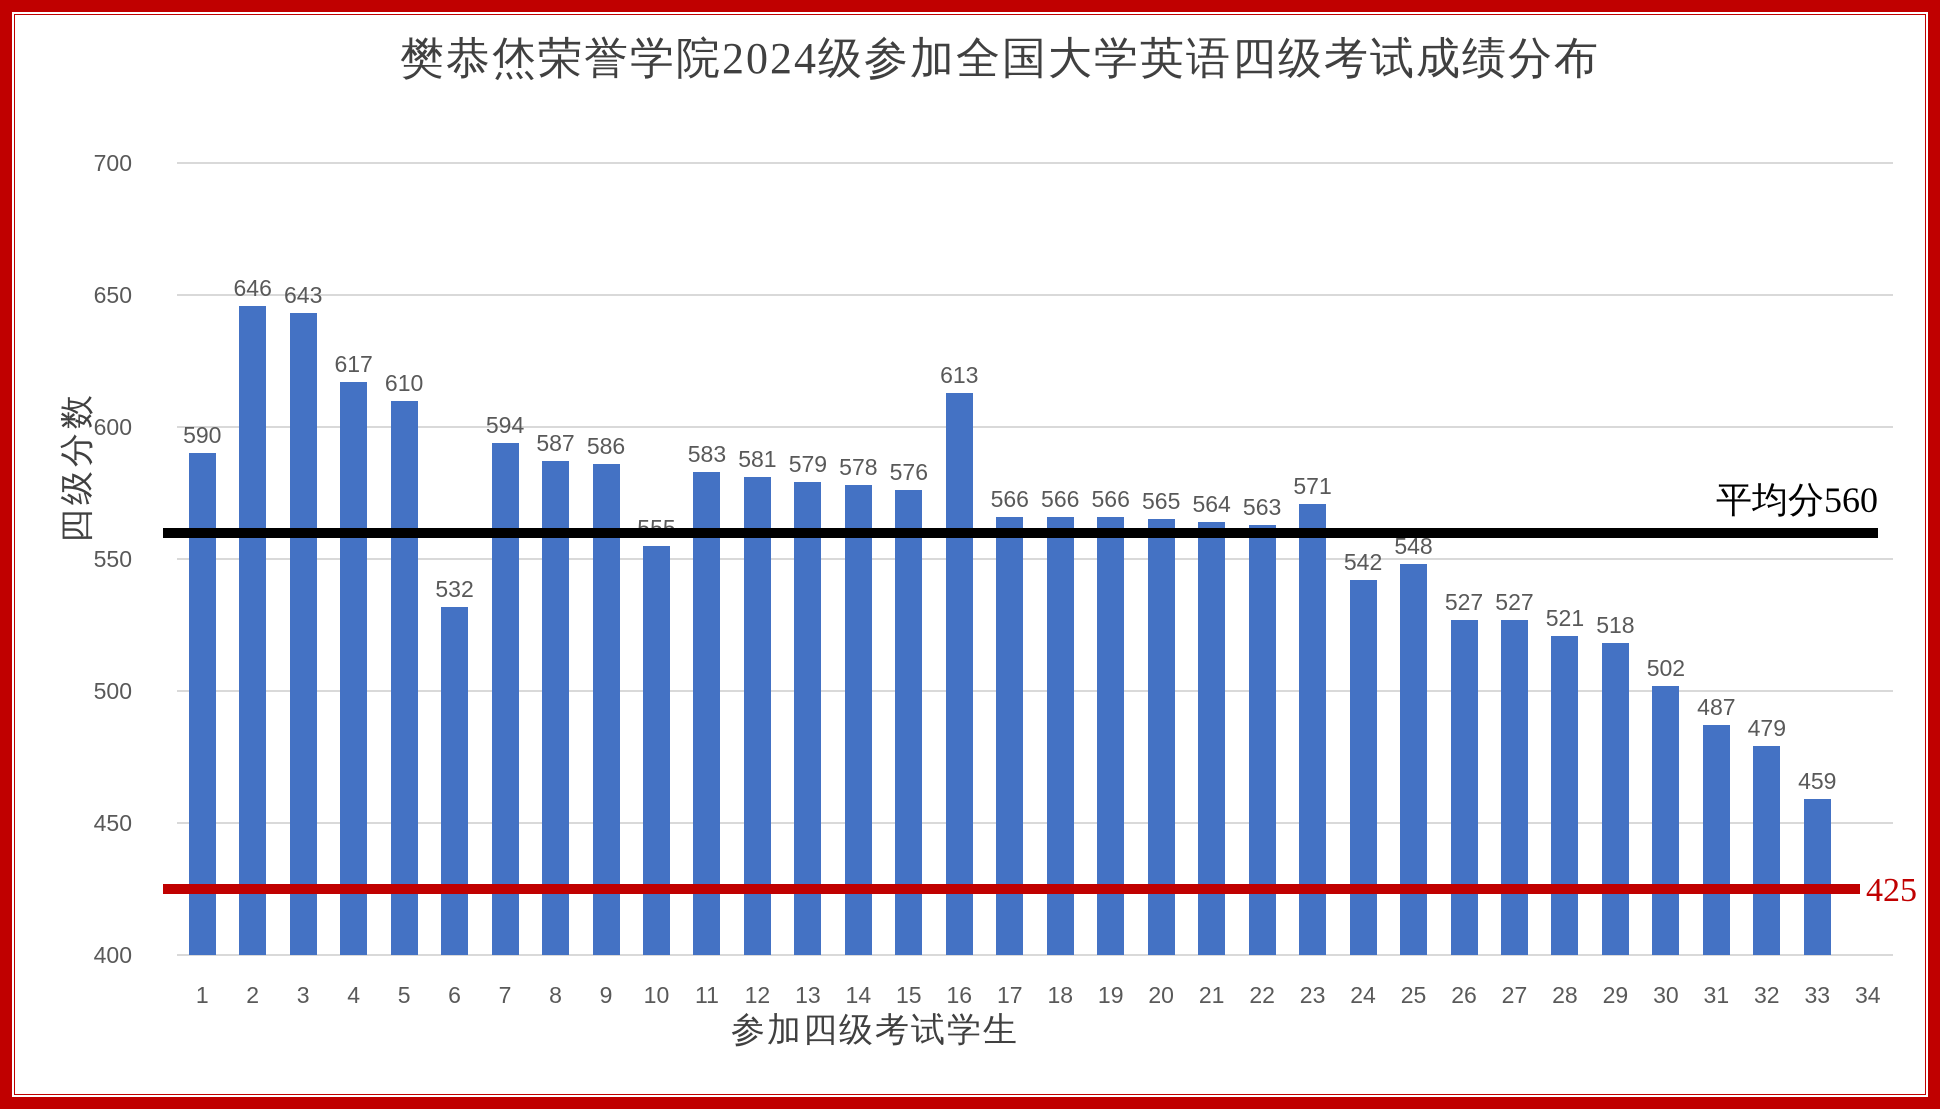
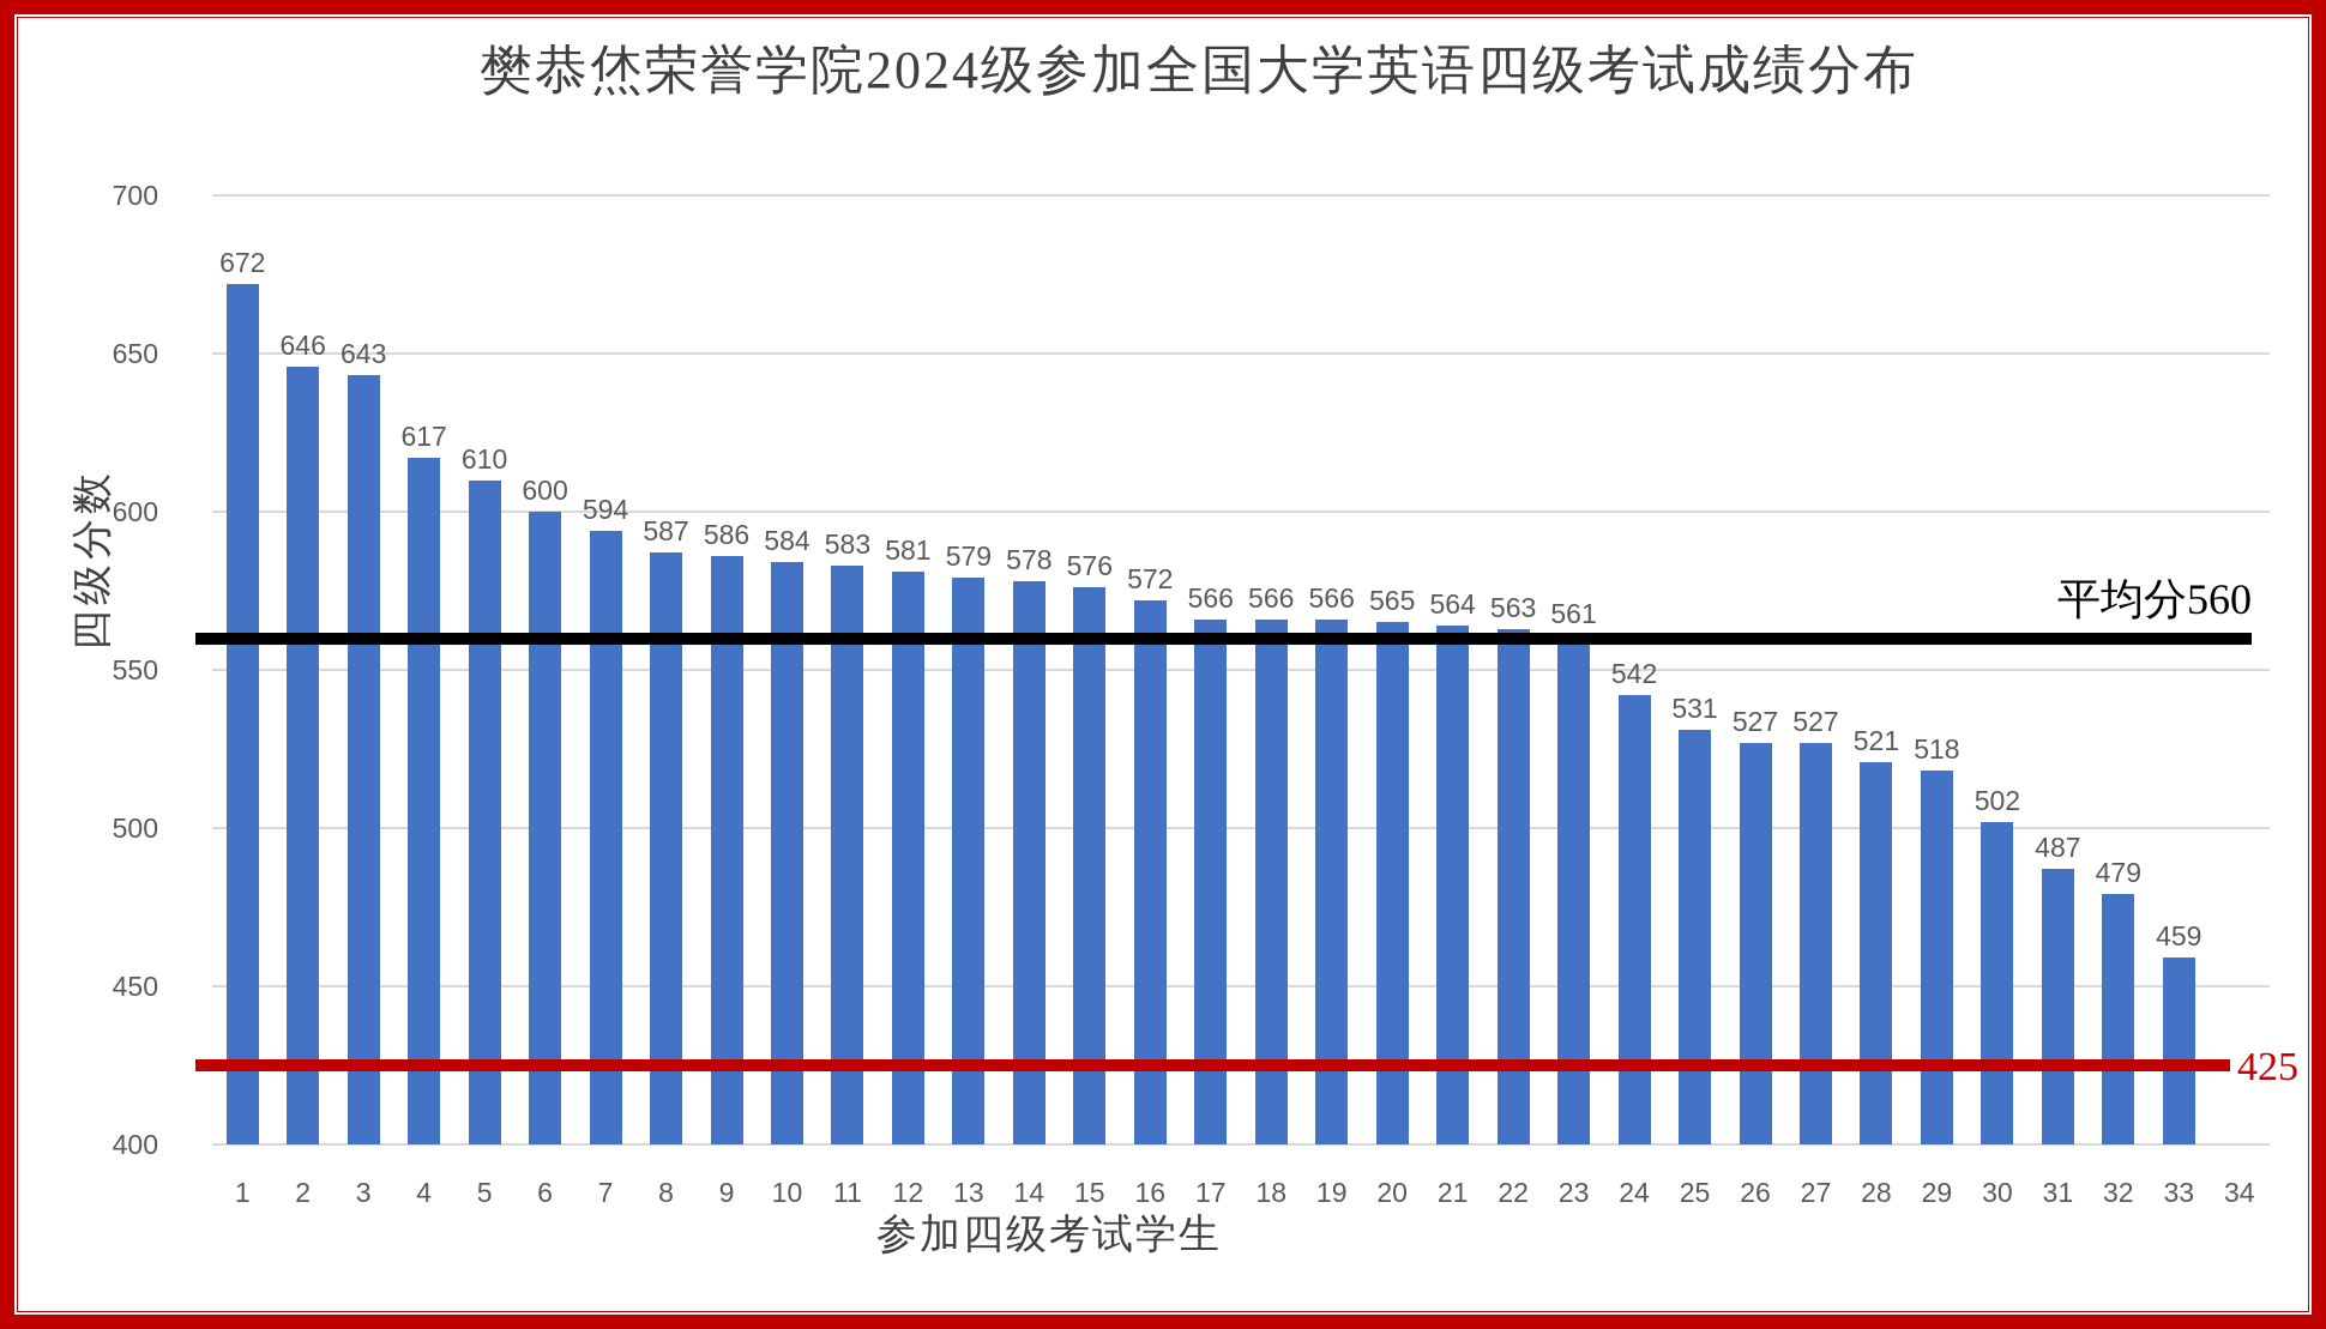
1: 590 -> 672
6: 532 -> 600
10: 555 -> 584
16: 613 -> 572
23: 571 -> 561
25: 548 -> 531
